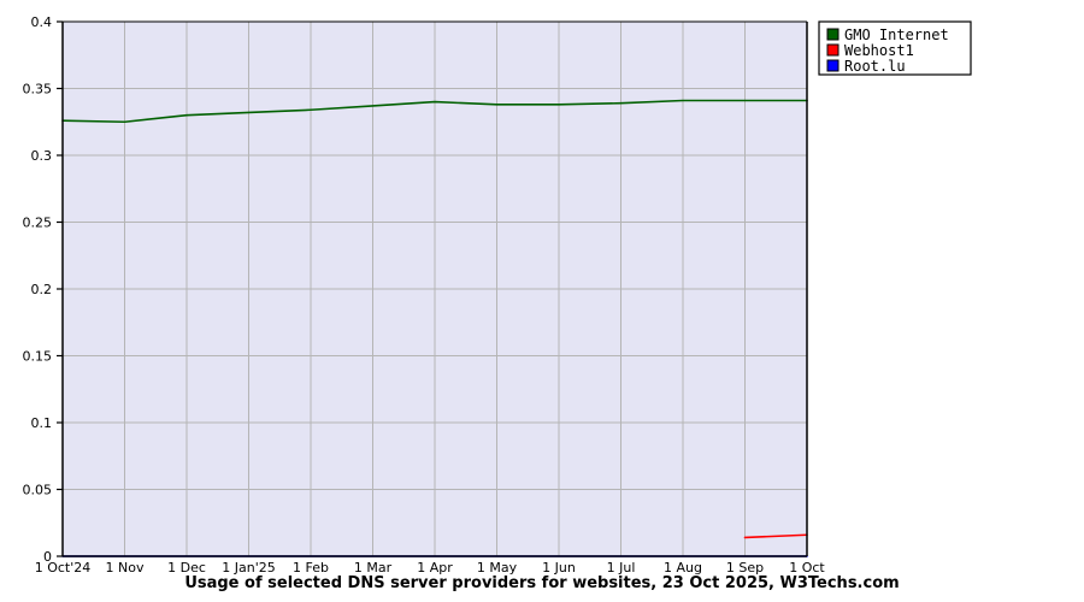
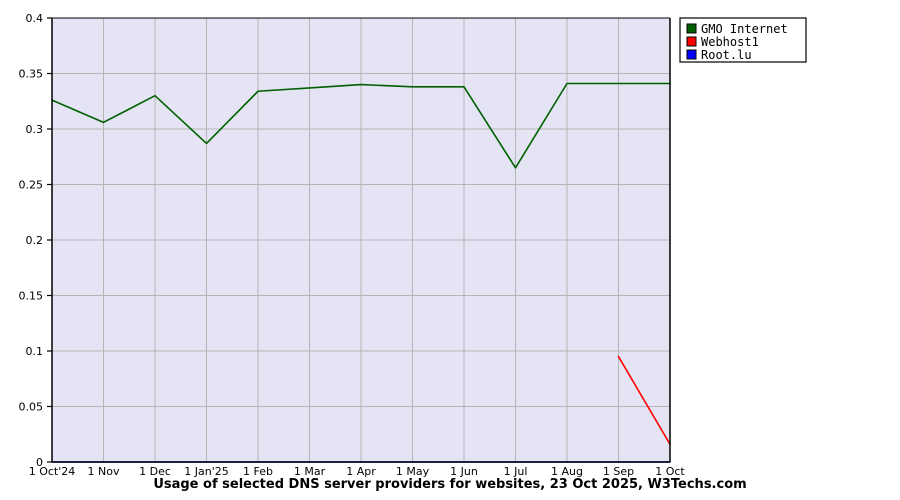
GMO Internet/1 Nov: 0.325 -> 0.306
GMO Internet/1 Jan'25: 0.332 -> 0.287
GMO Internet/1 Jul: 0.339 -> 0.265
Webhost1/1 Sep: 0.014 -> 0.095
